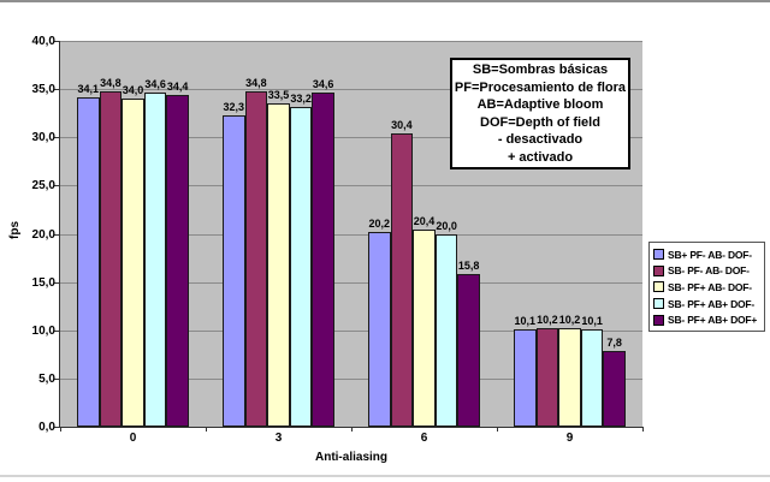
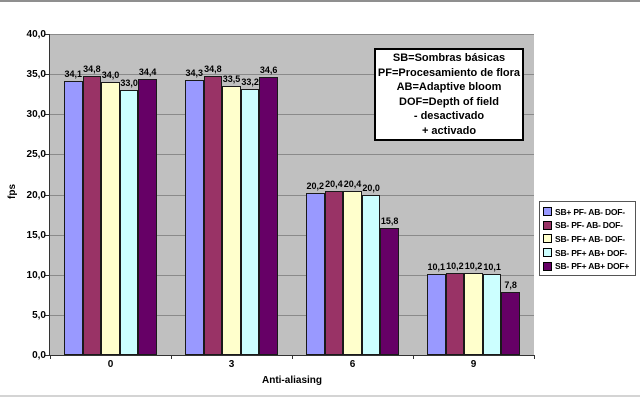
SB- PF+ AB+ DOF-/0: 34,6 -> 33,0
SB+ PF- AB- DOF-/3: 32,3 -> 34,3
SB- PF- AB- DOF-/6: 30,4 -> 20,4
